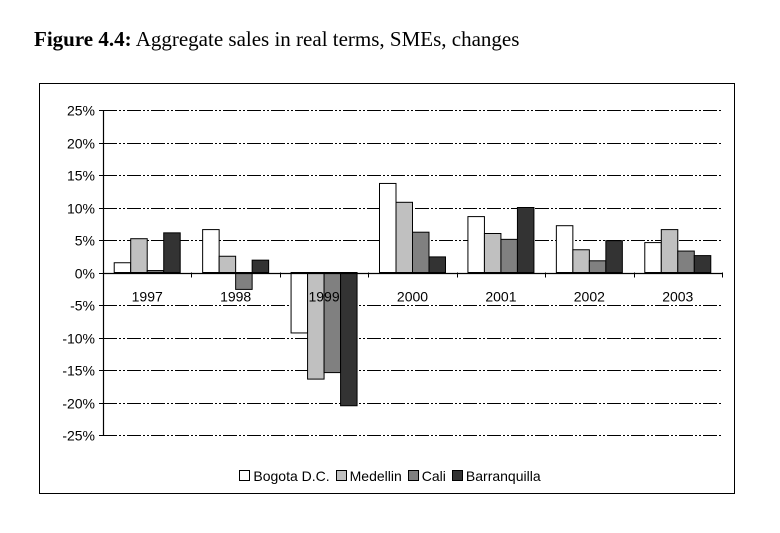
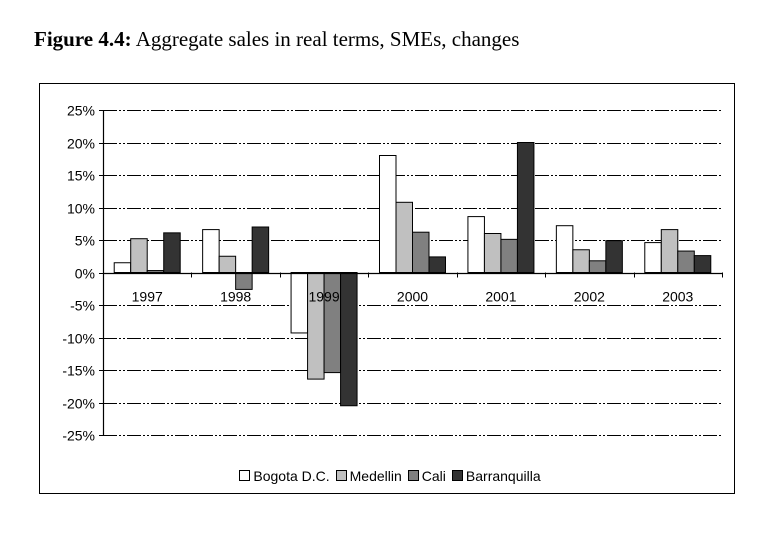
Barranquilla/1998: 2% -> 7%
Bogota D.C./2000: 14% -> 18%
Barranquilla/2001: 10% -> 20%
